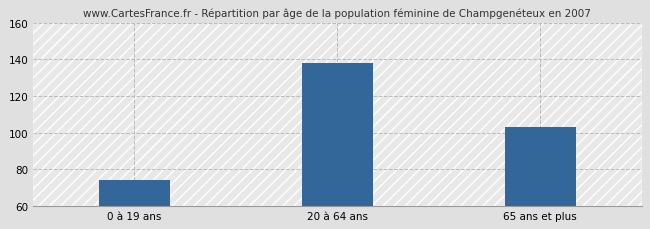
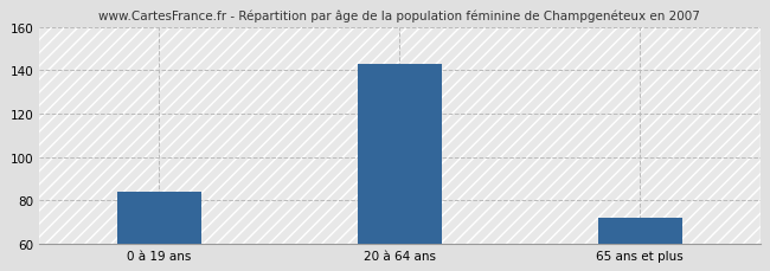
0 à 19 ans: 74 -> 84
20 à 64 ans: 138 -> 143
65 ans et plus: 103 -> 72
